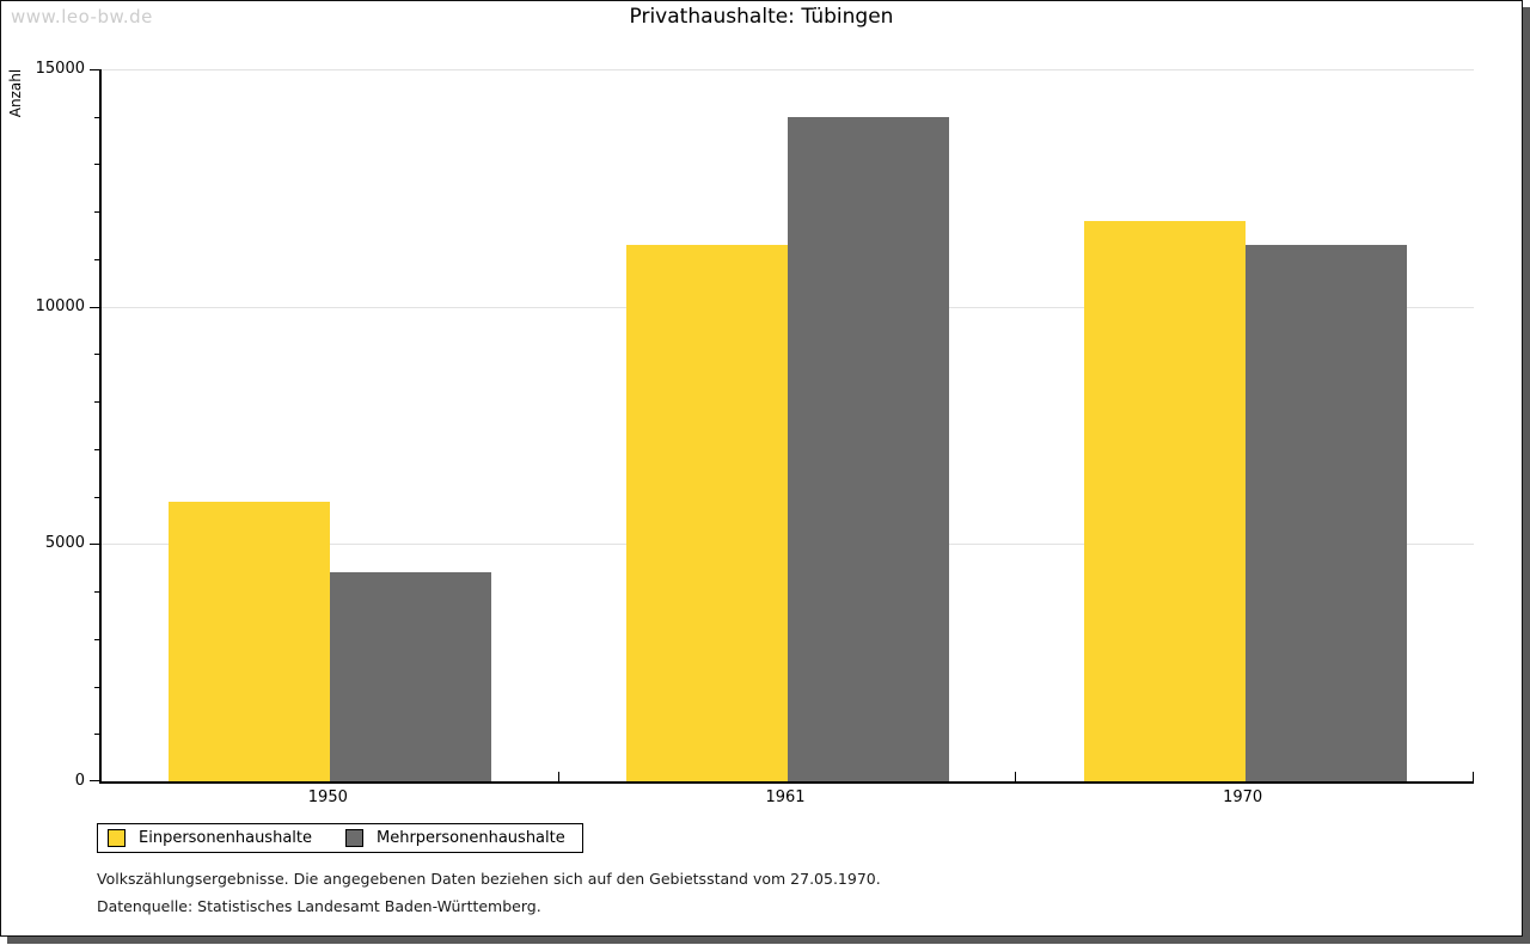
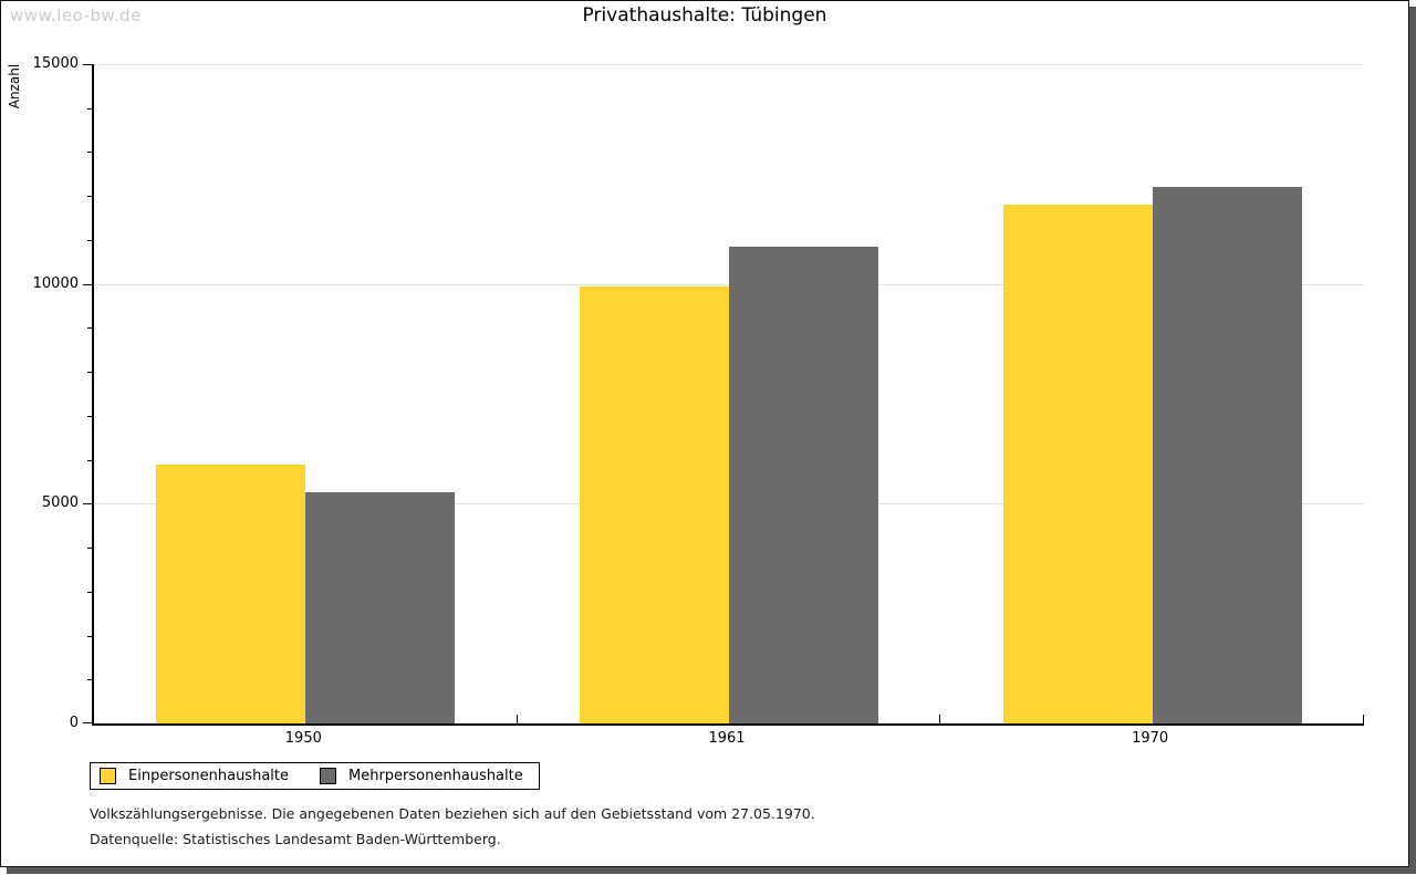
Mehrpersonenhaushalte/1950: 4400 -> 5200
Einpersonenhaushalte/1961: 11300 -> 10000
Mehrpersonenhaushalte/1961: 14000 -> 10800
Mehrpersonenhaushalte/1970: 11300 -> 12200
